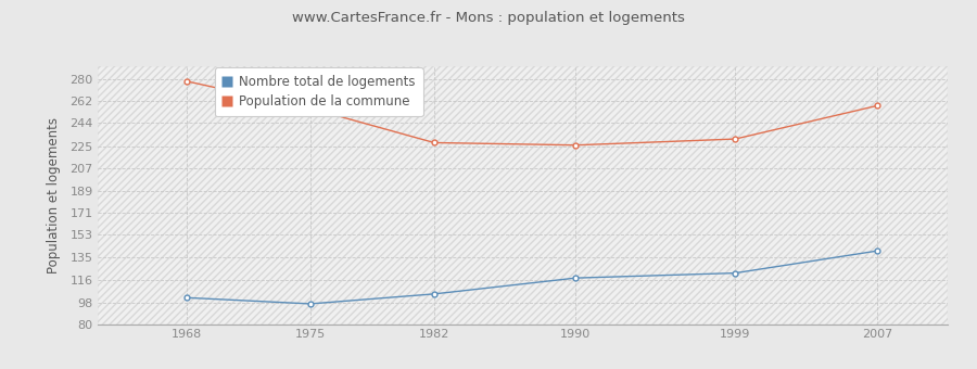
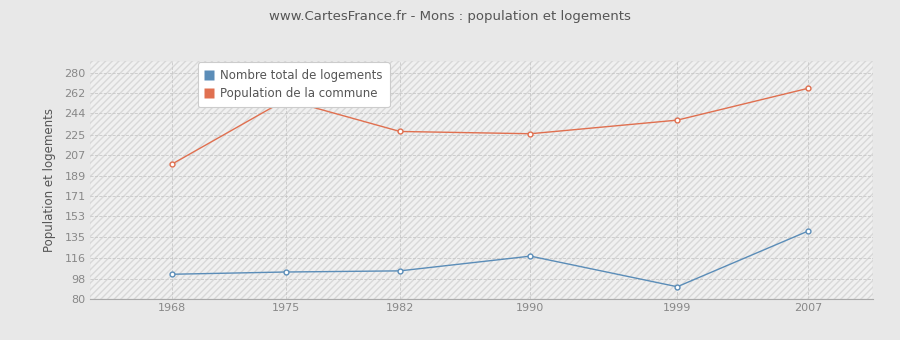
Population de la commune/1968: 278 -> 199
Nombre total de logements/1975: 97 -> 104
Nombre total de logements/1999: 122 -> 91
Population de la commune/1999: 231 -> 238
Population de la commune/2007: 258 -> 266
